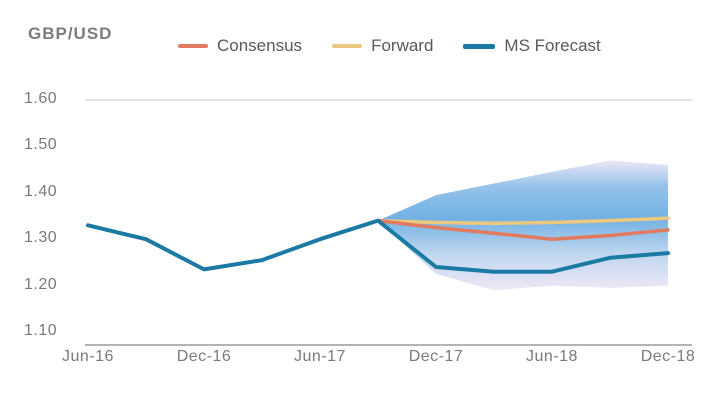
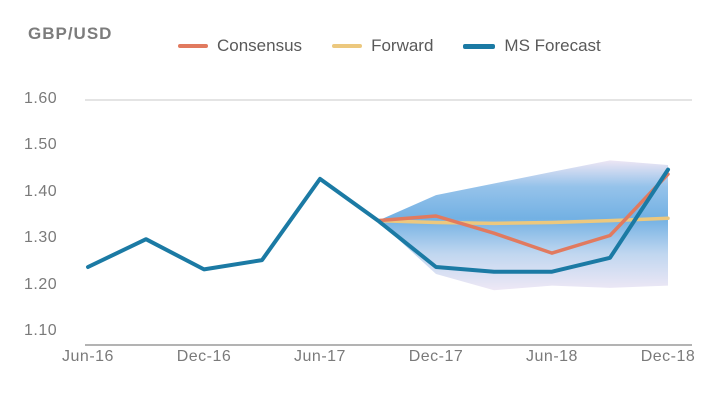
MS Forecast/Jun-16: 1.33 -> 1.24
MS Forecast/Jun-17: 1.30 -> 1.43
Consensus/Dec-17: 1.32 -> 1.35
Consensus/Jun-18: 1.30 -> 1.27
Consensus/Dec-18: 1.32 -> 1.44
MS Forecast/Dec-18: 1.27 -> 1.45
